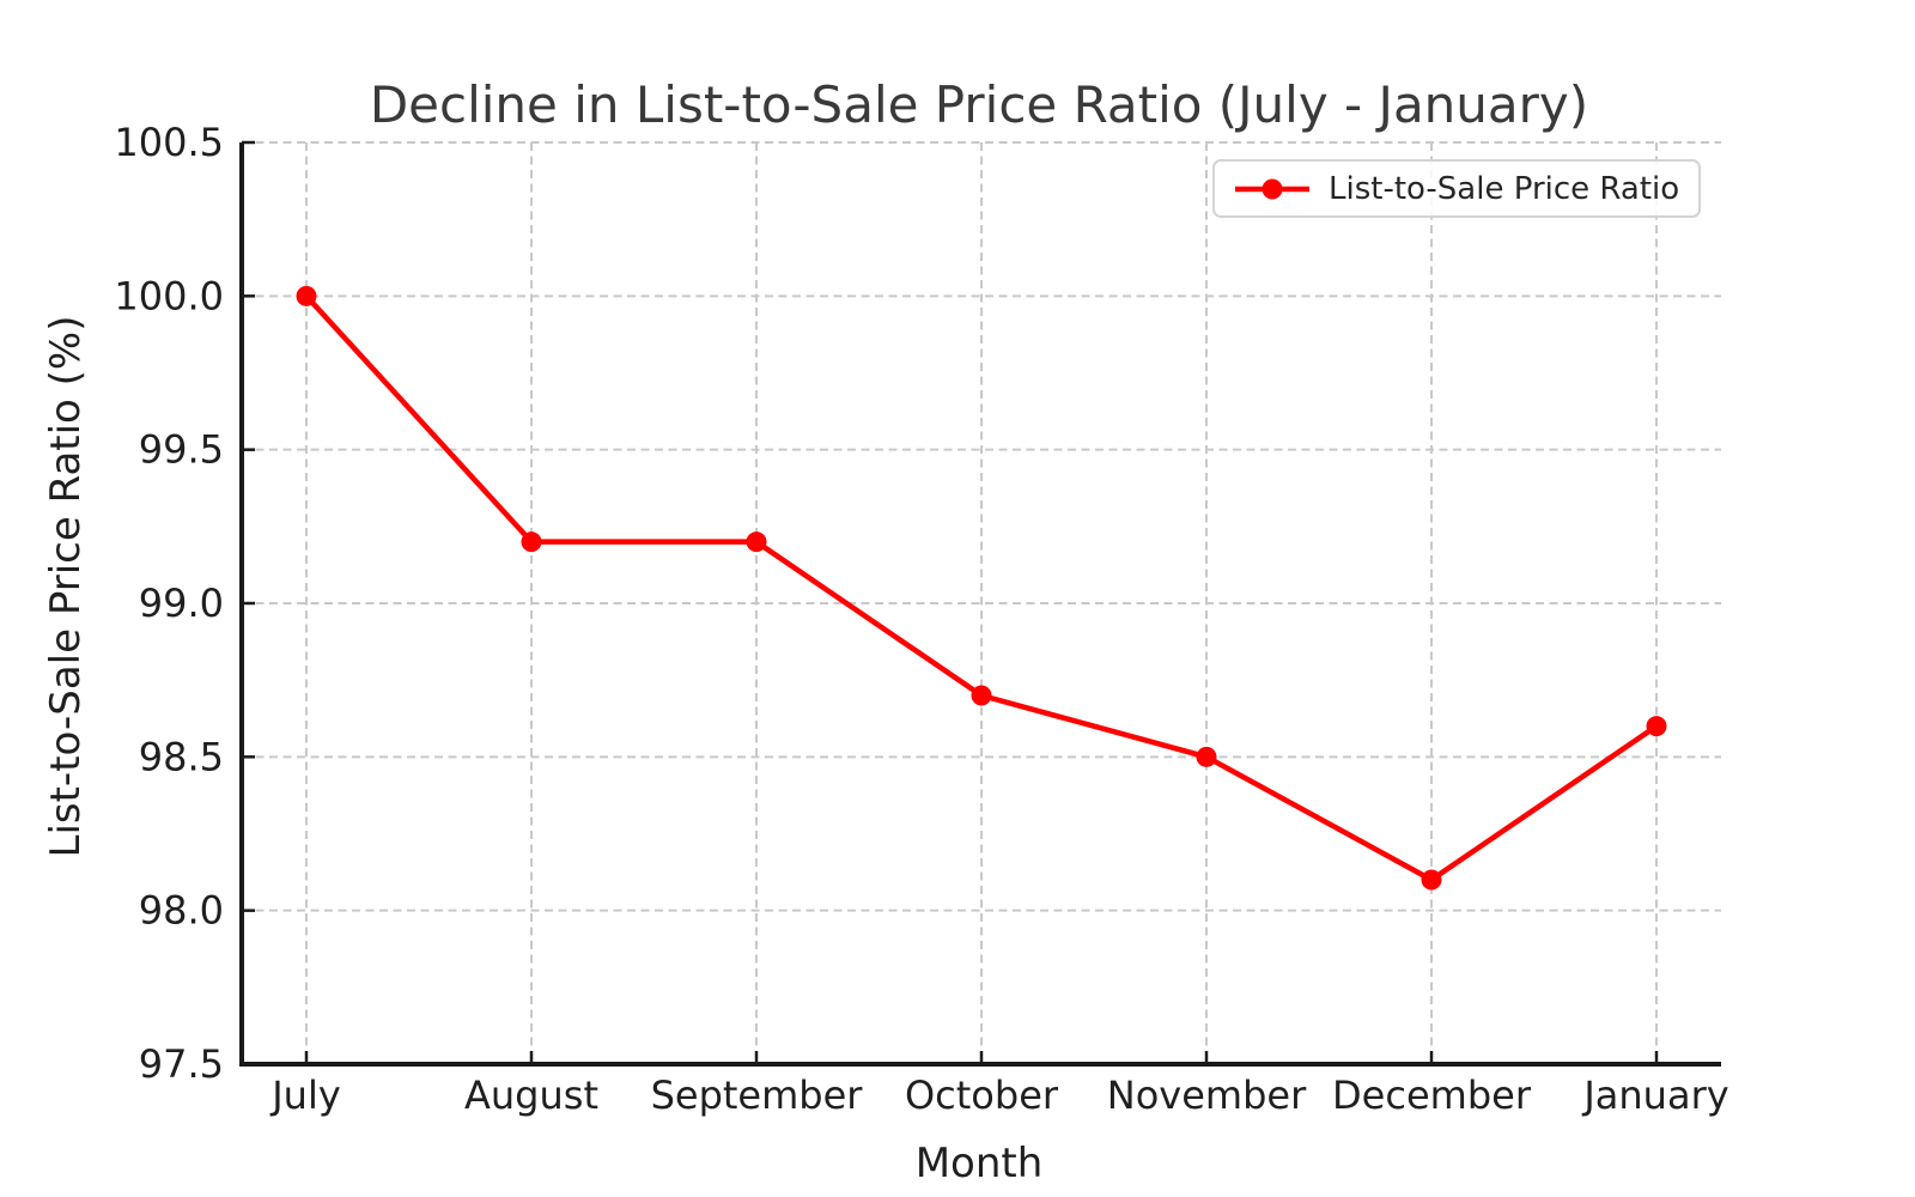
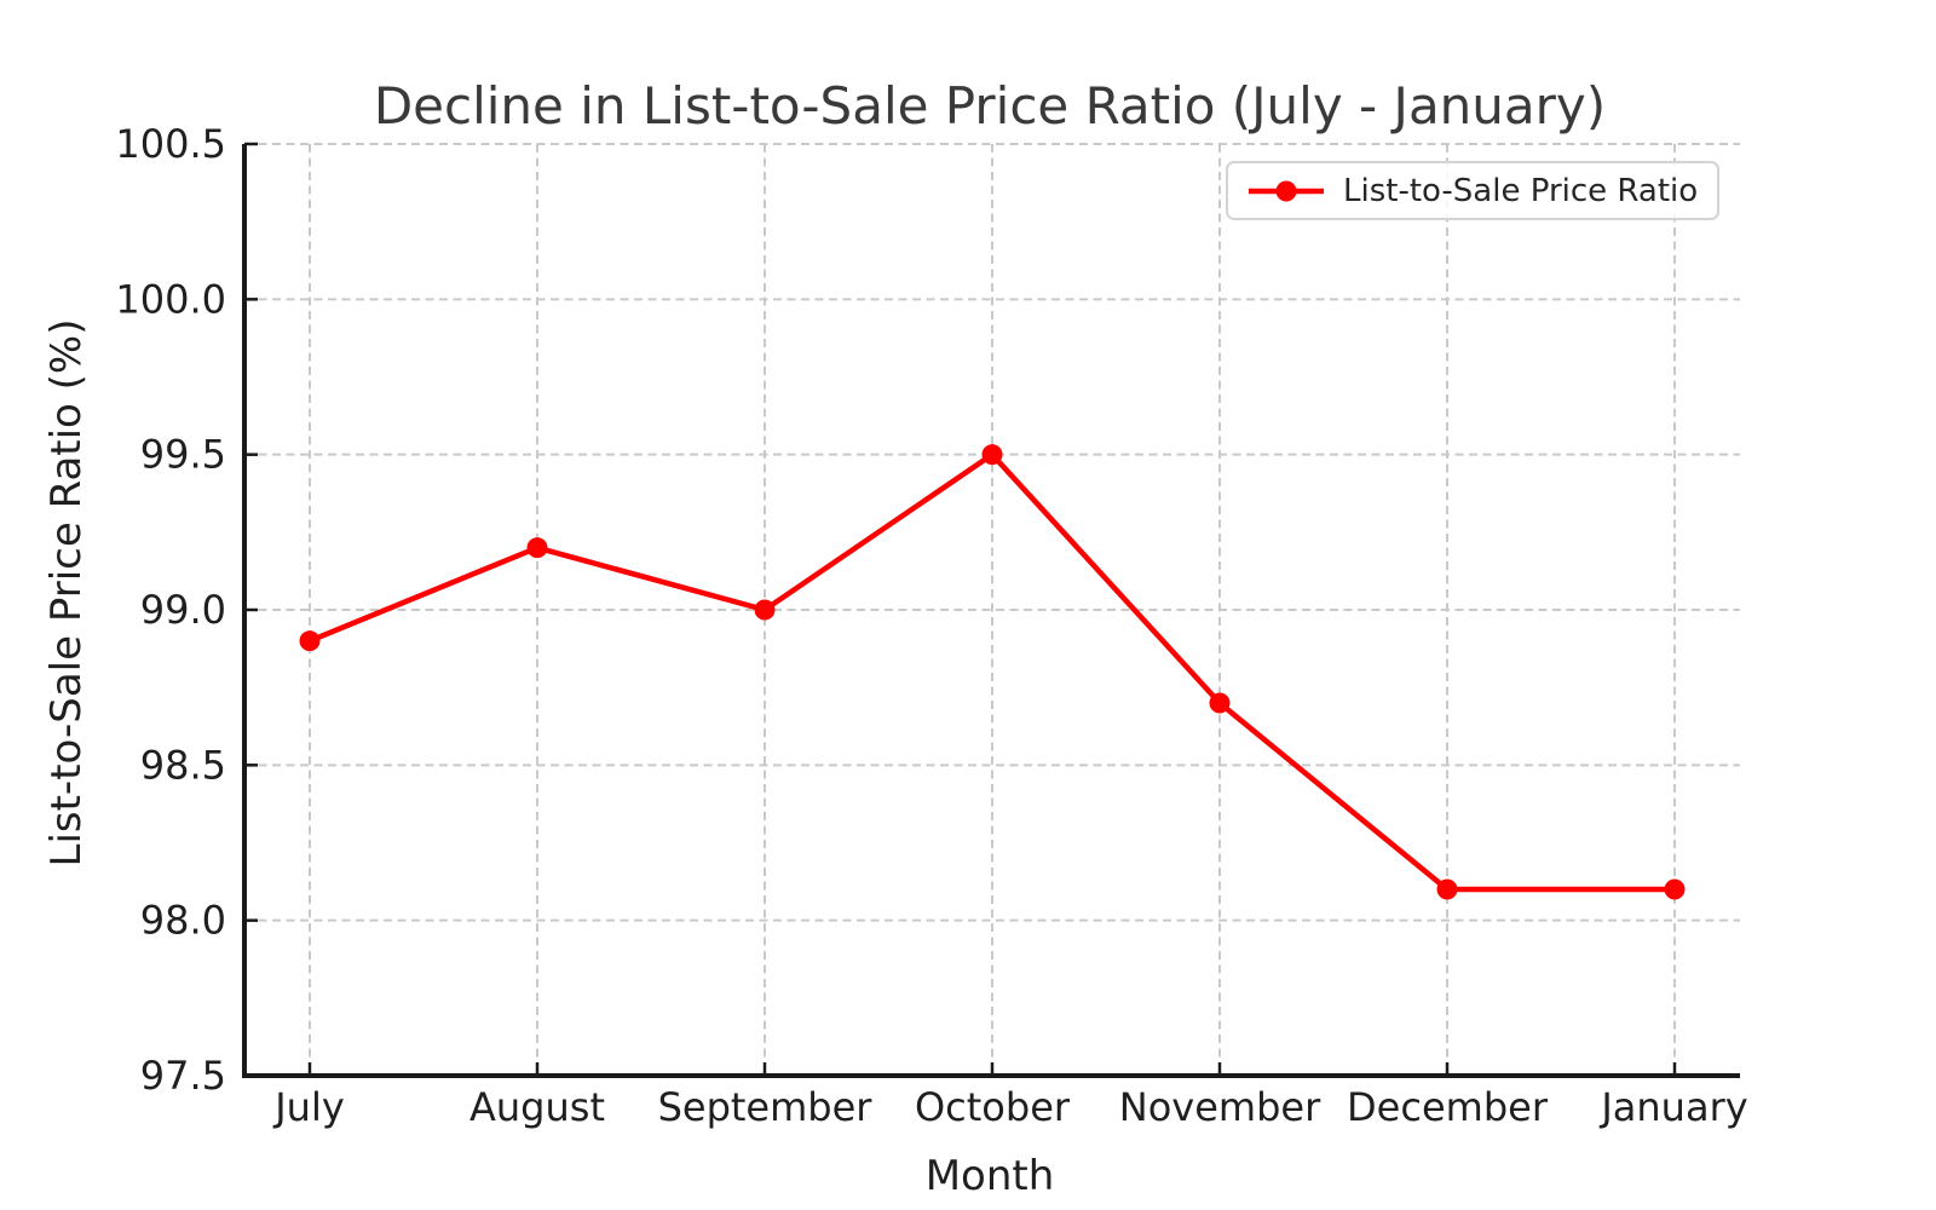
July: 100.0 -> 98.9
September: 99.2 -> 99.0
October: 98.7 -> 99.5
November: 98.5 -> 98.7
January: 98.6 -> 98.1
